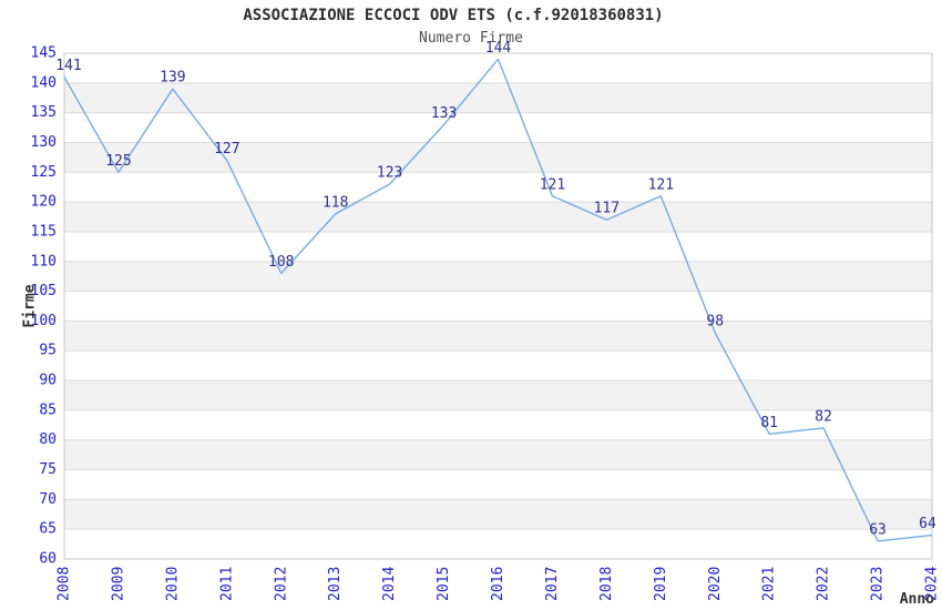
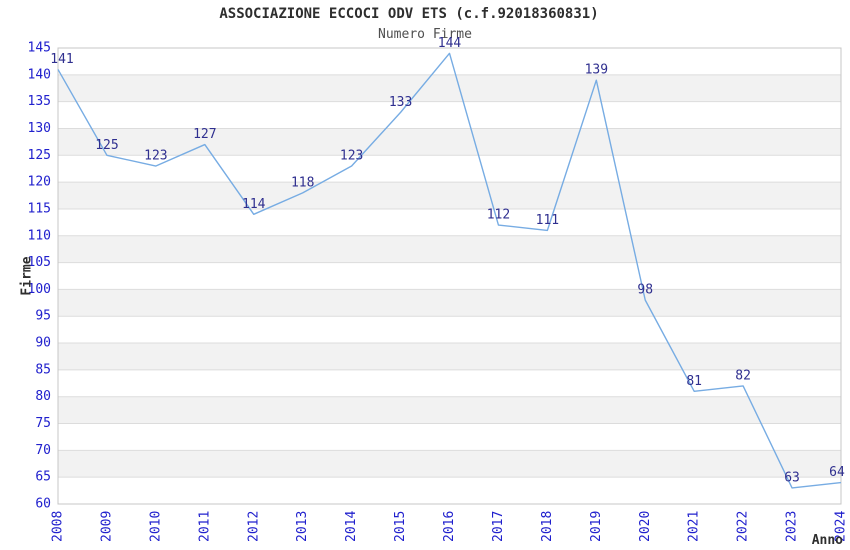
2010: 139 -> 123
2012: 108 -> 114
2017: 121 -> 112
2018: 117 -> 111
2019: 121 -> 139
